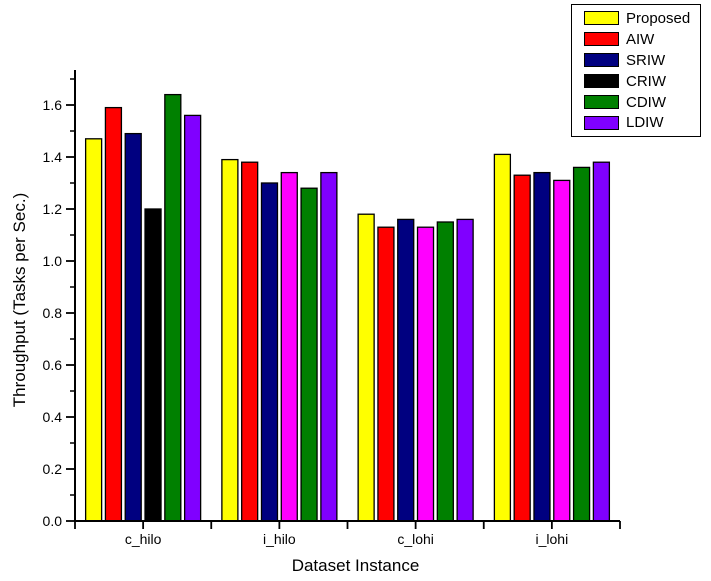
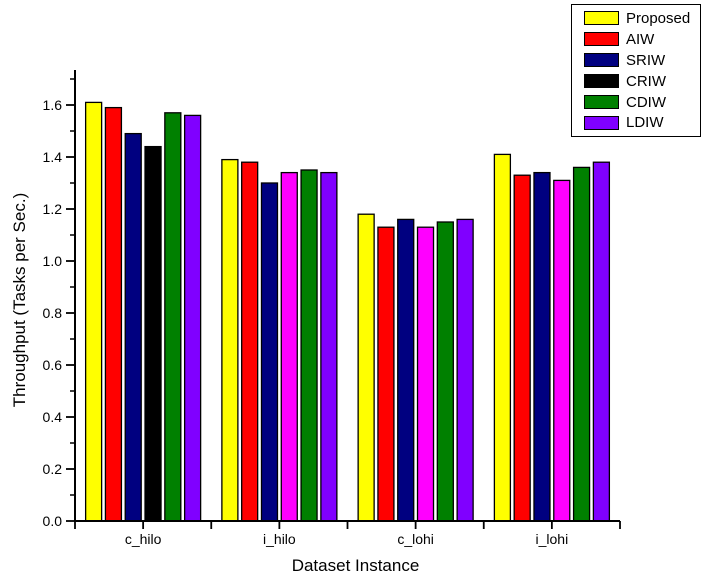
Proposed/c_hilo: 1.47 -> 1.61
CRIW/c_hilo: 1.20 -> 1.44
CDIW/c_hilo: 1.64 -> 1.57
CDIW/i_hilo: 1.28 -> 1.35
